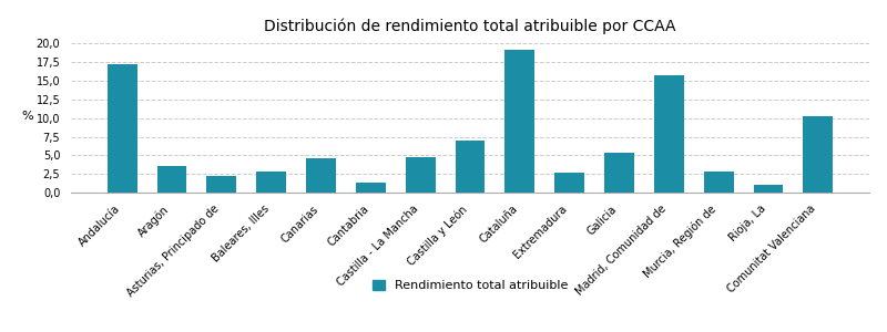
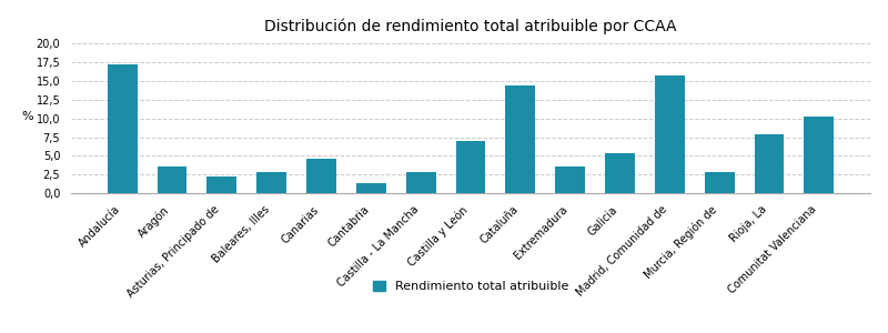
Castilla - La Mancha: 4,8 -> 2,8
Cataluña: 19,2 -> 14,4
Extremadura: 2,7 -> 3,6
Rioja, La: 1,0 -> 7,8
